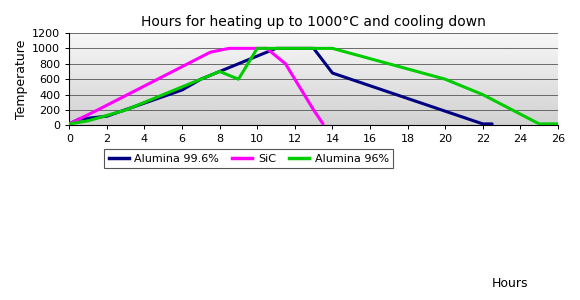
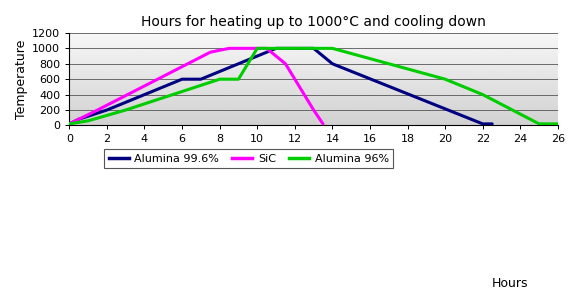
Alumina 99.6%/2: 120 -> 200
Alumina 99.6%/6: 460 -> 600
Alumina 96%/8: 700 -> 600
Alumina 99.6%/14: 680 -> 800
